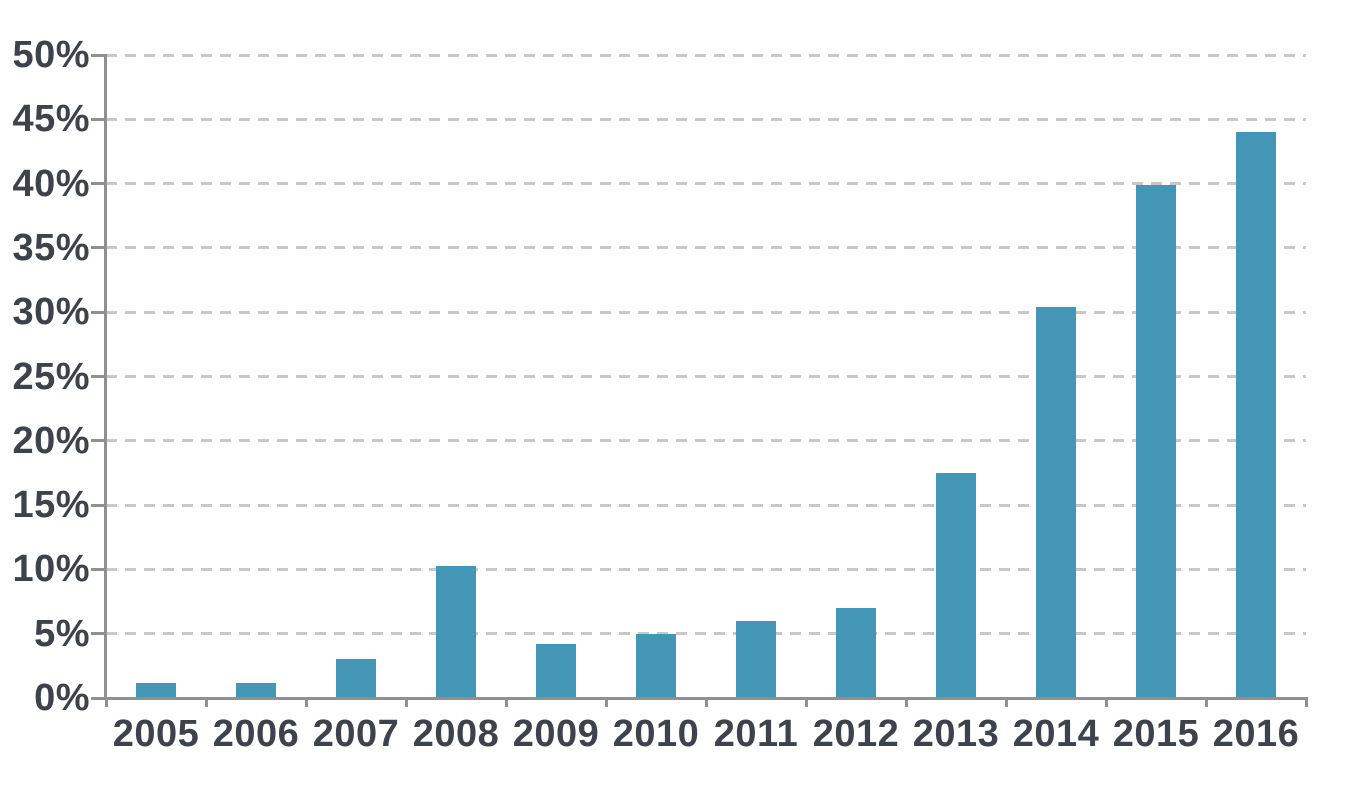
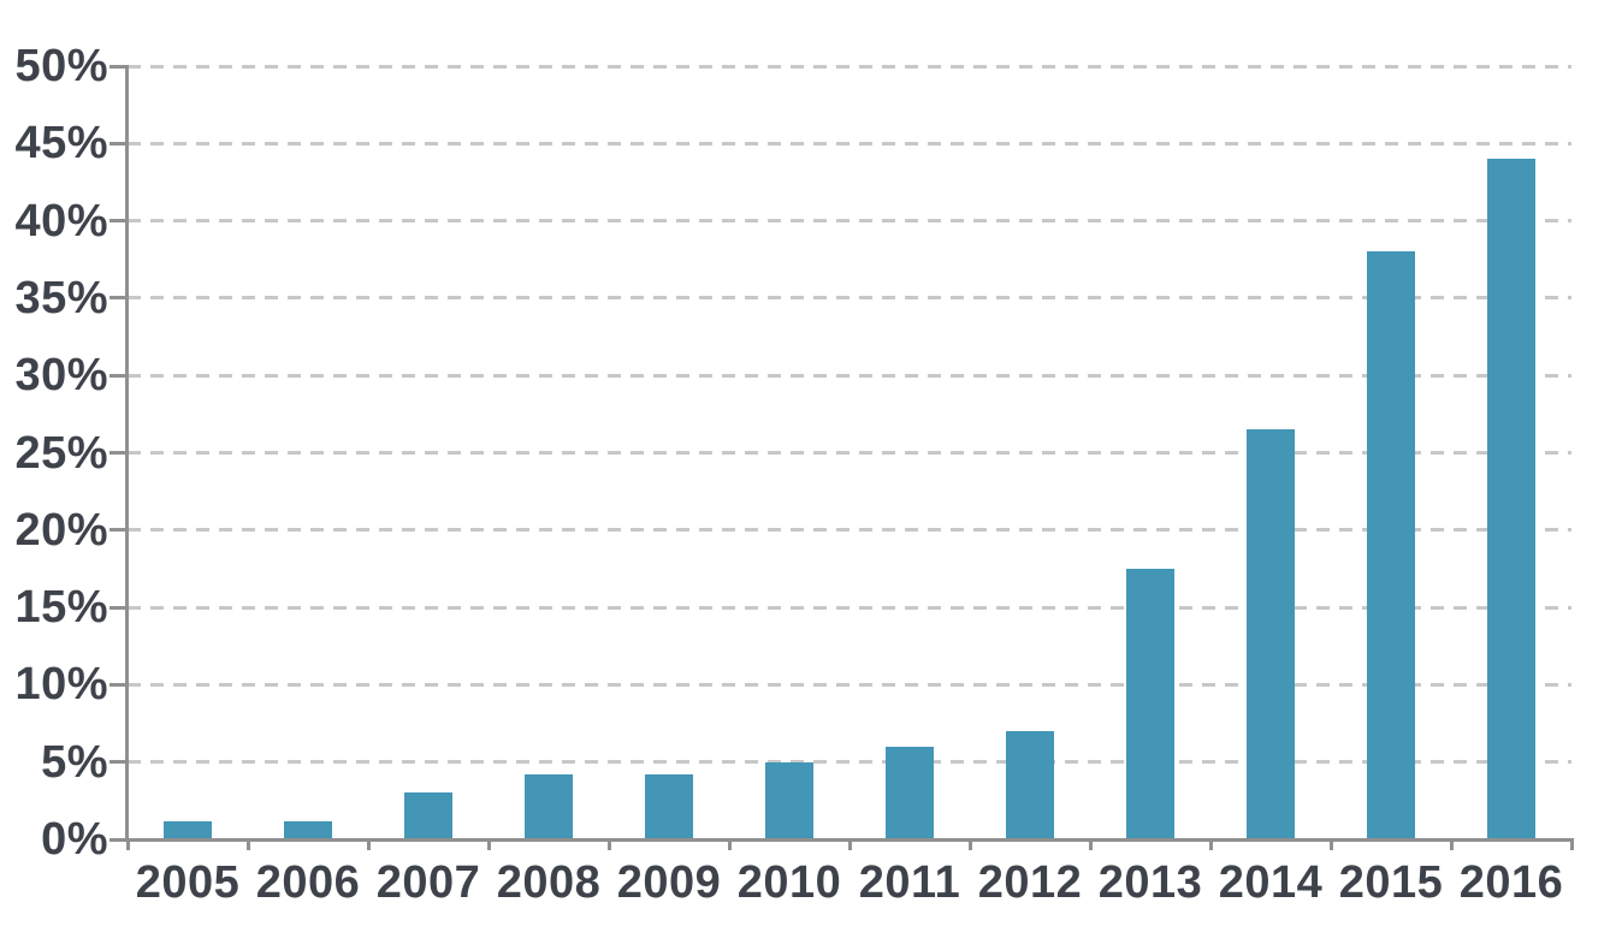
2008: 10.3% -> 4.2%
2014: 30.4% -> 26.5%
2015: 39.9% -> 38.0%
